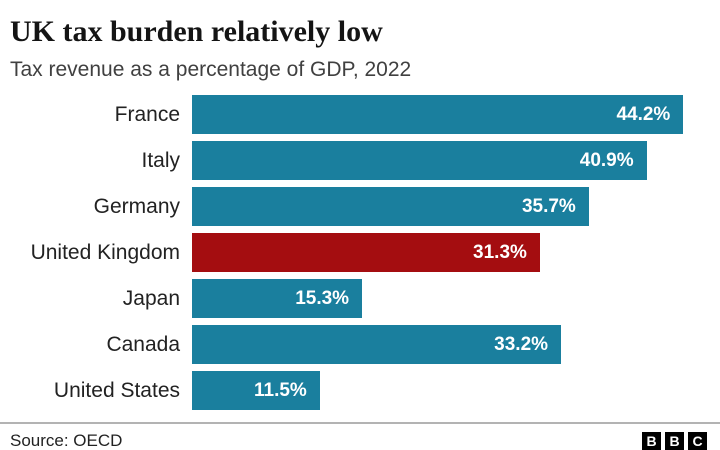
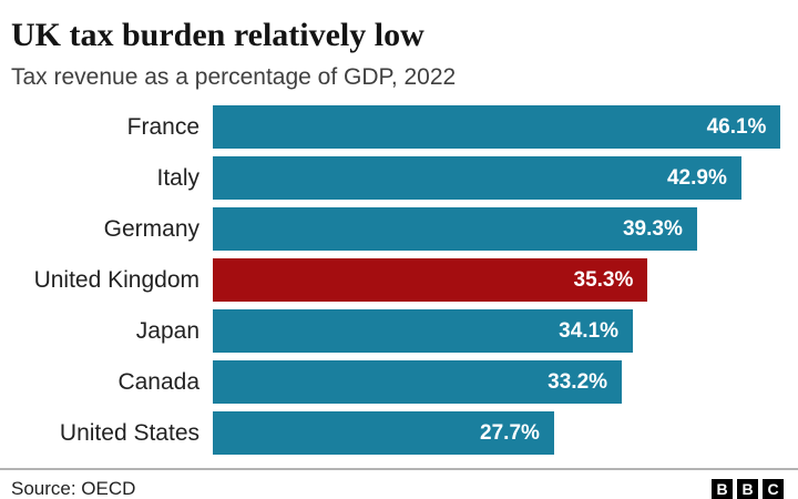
France: 44.2% -> 46.1%
Italy: 40.9% -> 42.9%
Germany: 35.7% -> 39.3%
United Kingdom: 31.3% -> 35.3%
Japan: 15.3% -> 34.1%
United States: 11.5% -> 27.7%
